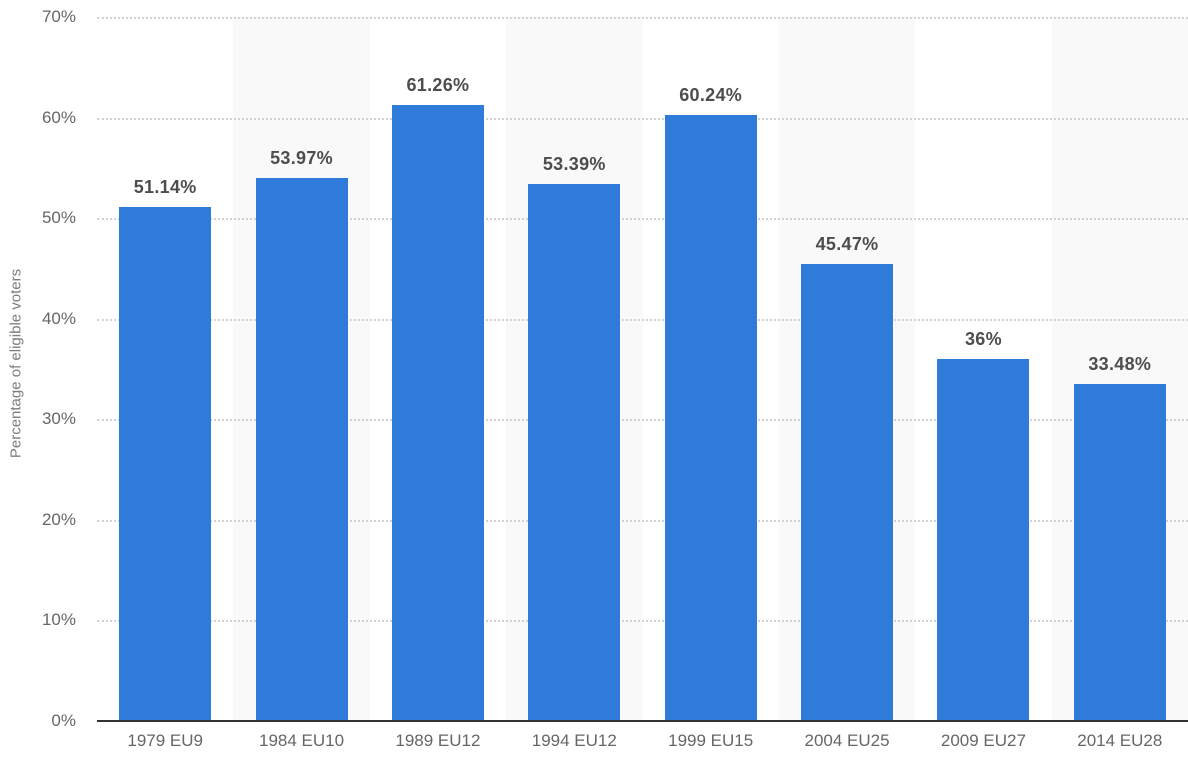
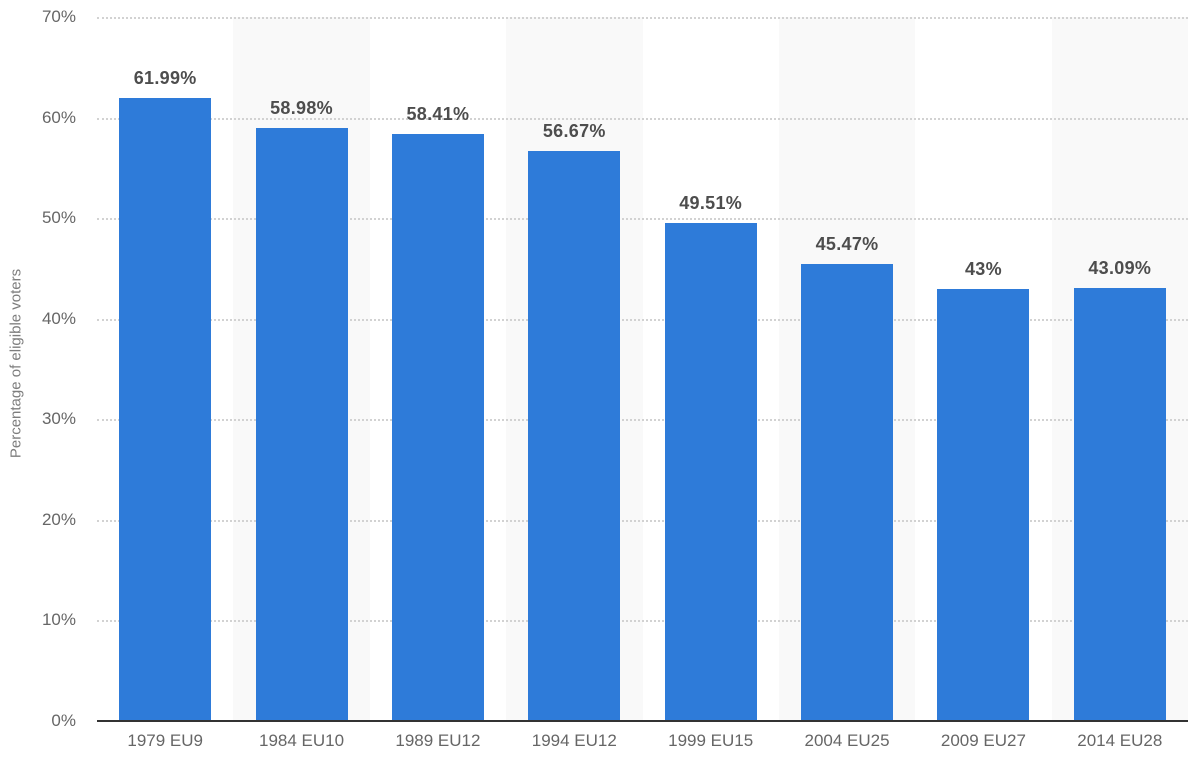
1979 EU9: 51.14% -> 61.99%
1984 EU10: 53.97% -> 58.98%
1989 EU12: 61.26% -> 58.41%
1994 EU12: 53.39% -> 56.67%
1999 EU15: 60.24% -> 49.51%
2009 EU27: 36% -> 43%
2014 EU28: 33.48% -> 43.09%
